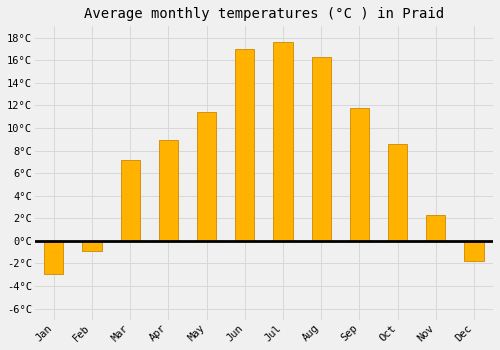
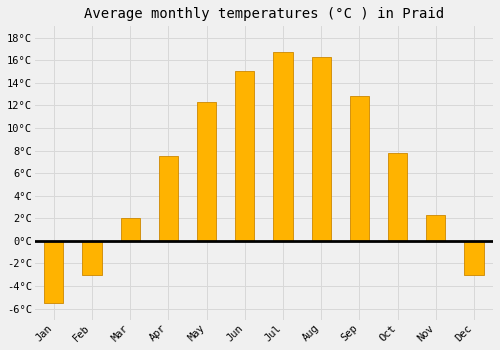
Jan: -2.9°C -> -5.5°C
Feb: -0.9°C -> -3.0°C
Mar: 7.2°C -> 2.0°C
Apr: 8.9°C -> 7.5°C
May: 11.4°C -> 12.3°C
Jun: 17.0°C -> 15.0°C
Jul: 17.6°C -> 16.7°C
Sep: 11.8°C -> 12.8°C
Oct: 8.6°C -> 7.8°C
Dec: -1.8°C -> -3.0°C
